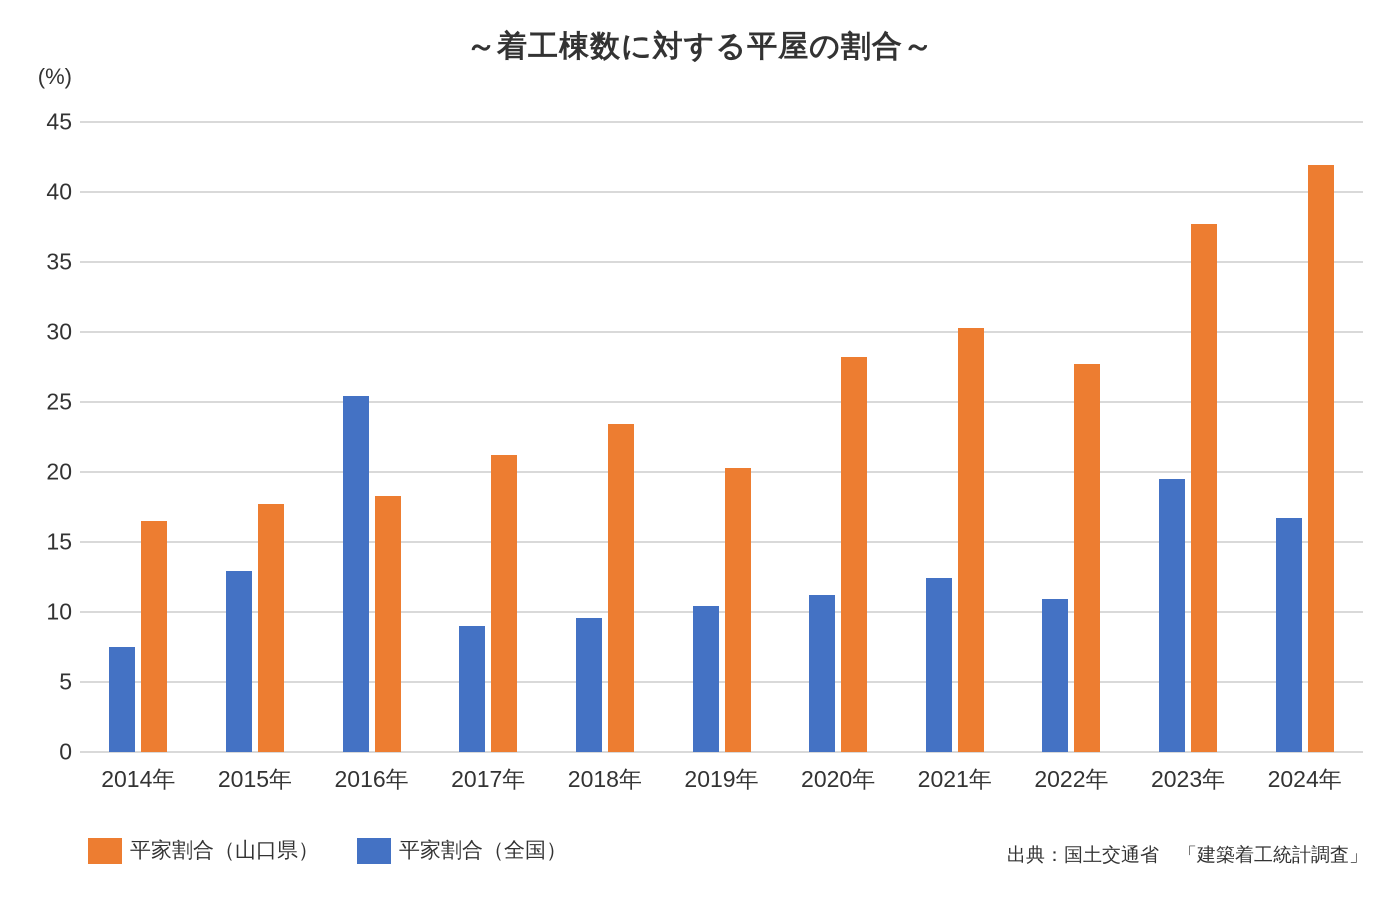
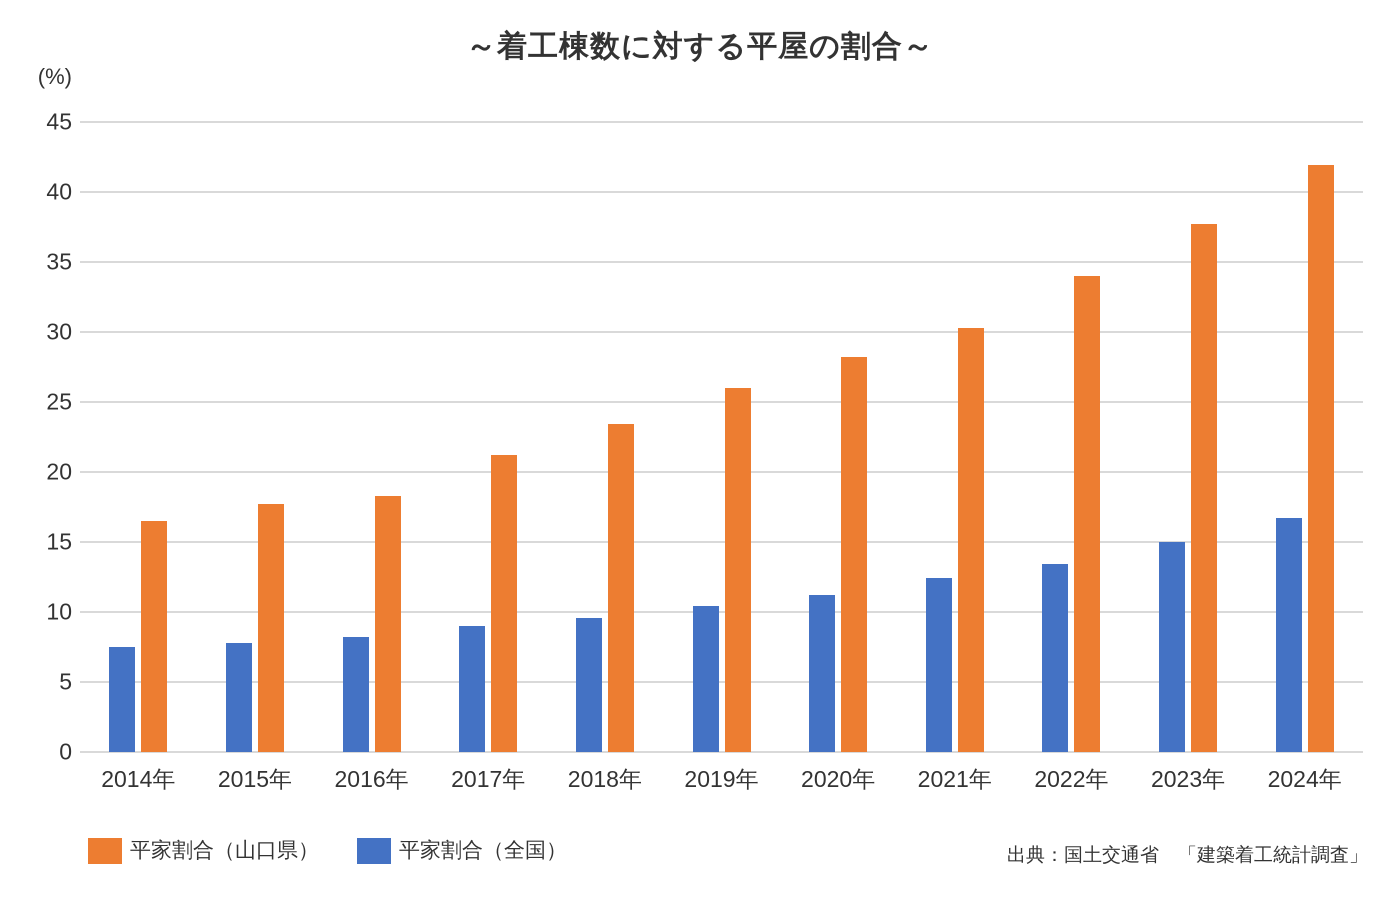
平家割合（全国）/2015年: 12.9 -> 7.8
平家割合（全国）/2016年: 25.4 -> 8.2
平家割合（山口県）/2019年: 20.3 -> 26.0
平家割合（全国）/2022年: 10.9 -> 13.4
平家割合（山口県）/2022年: 27.7 -> 34.0
平家割合（全国）/2023年: 19.5 -> 15.0
